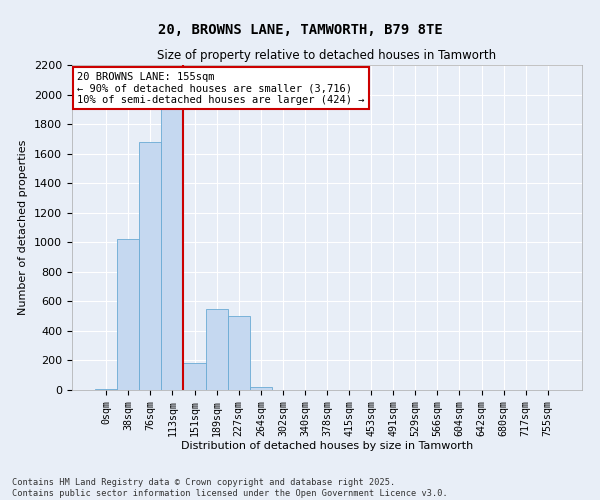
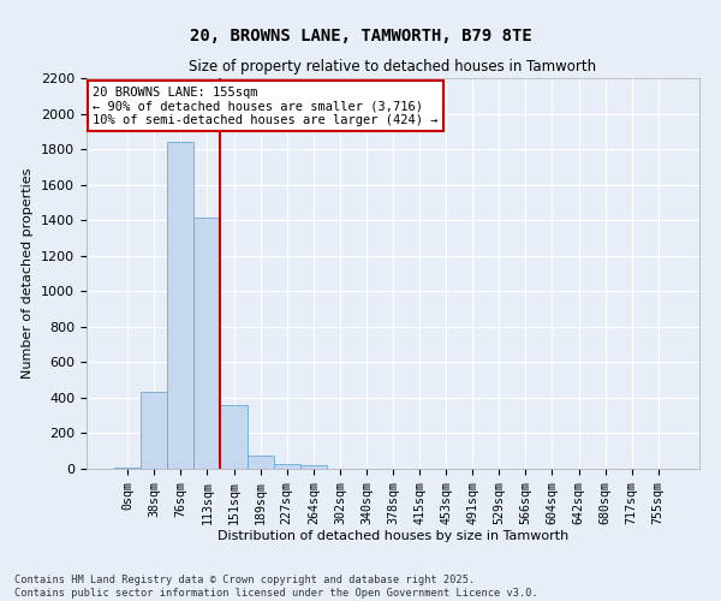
38sqm: 1020 -> 430
76sqm: 1680 -> 1840
113sqm: 1920 -> 1420
151sqm: 180 -> 360
189sqm: 550 -> 80
227sqm: 500 -> 30
